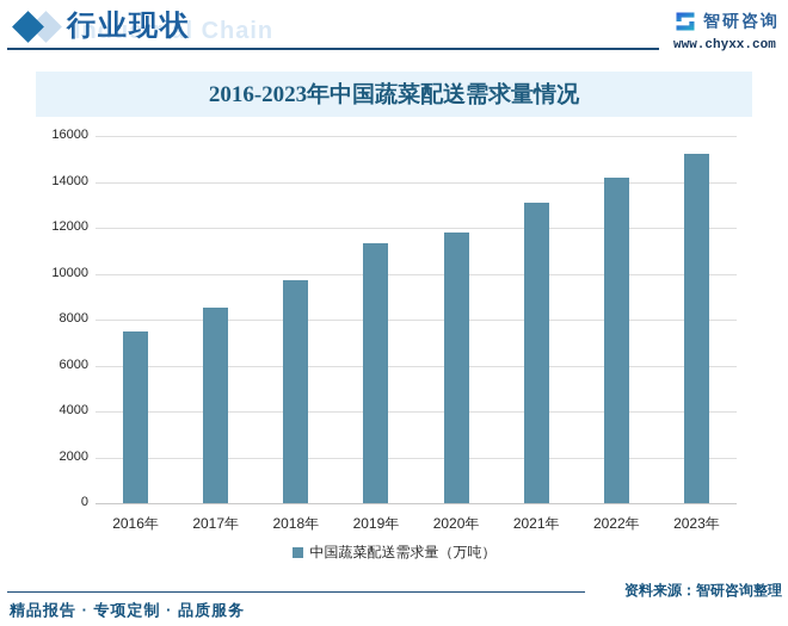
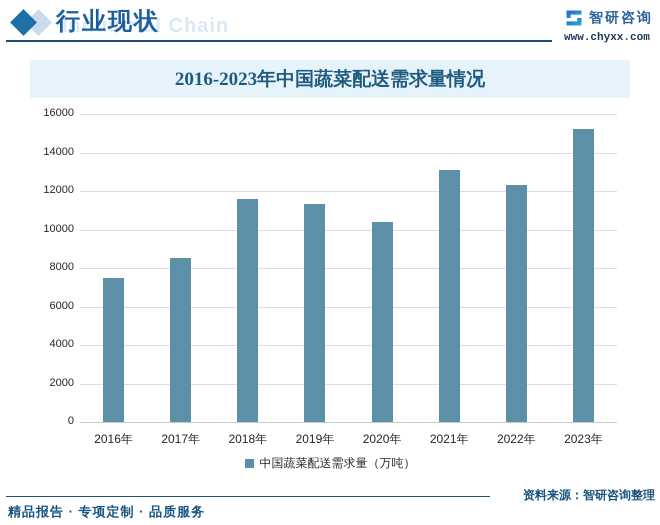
2018年: 9700 -> 11600
2020年: 11800 -> 10400
2022年: 14200 -> 12300
